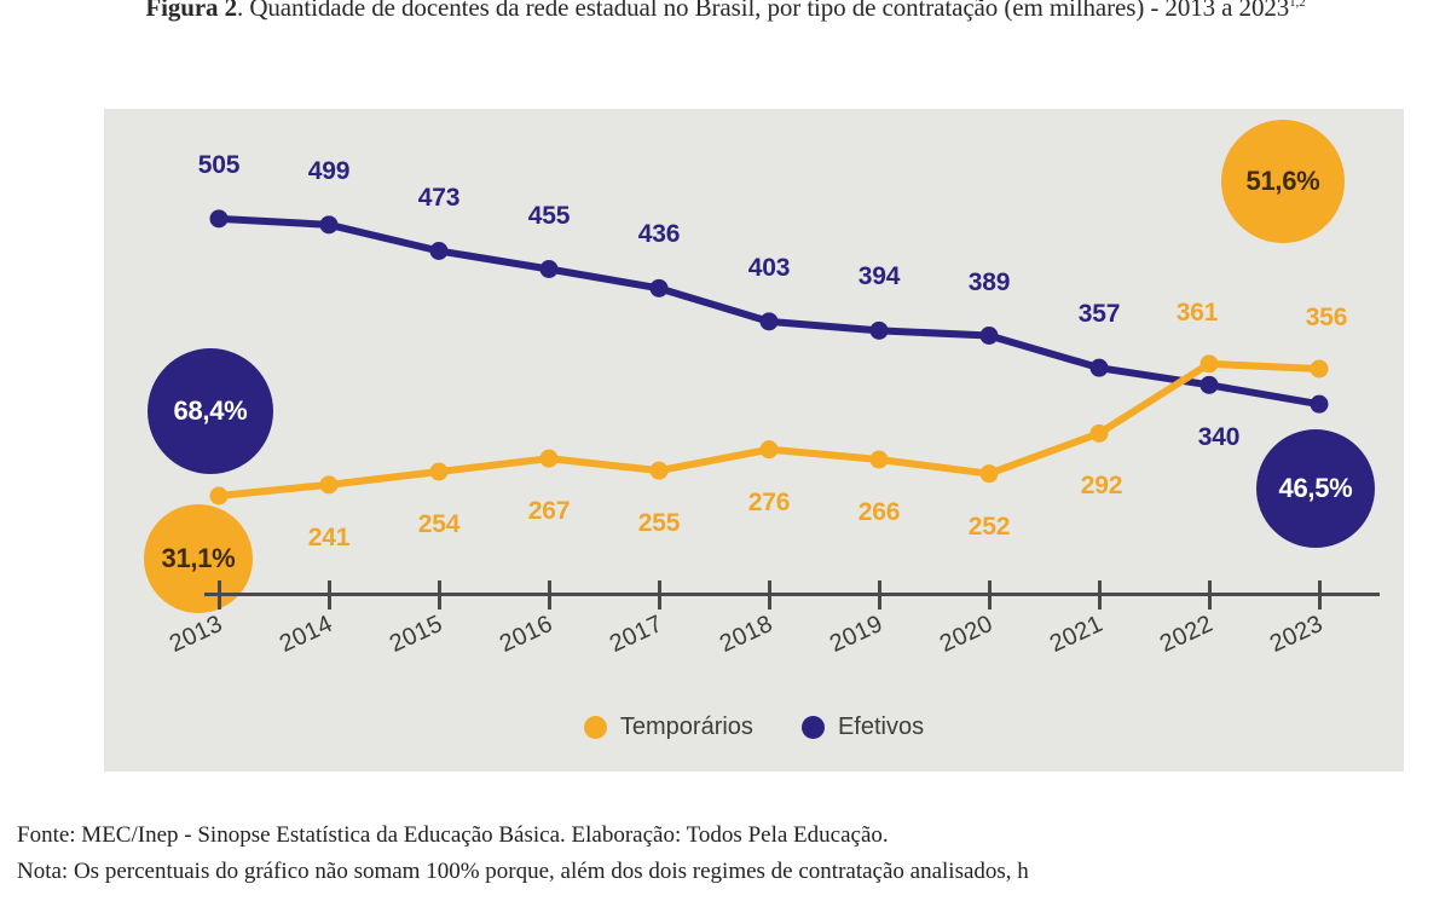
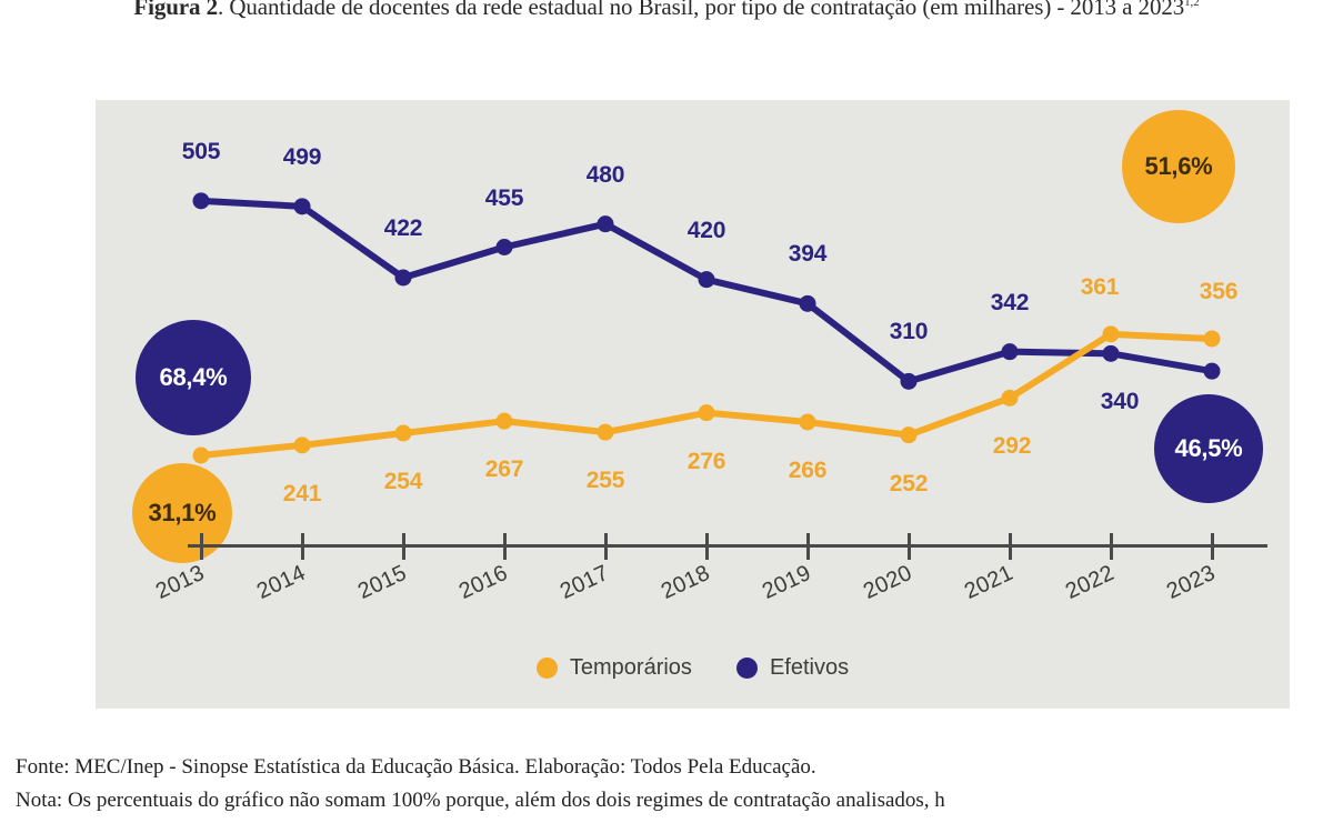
Efetivos/2015: 473 -> 422
Efetivos/2017: 436 -> 480
Efetivos/2018: 403 -> 420
Efetivos/2020: 389 -> 310
Efetivos/2021: 357 -> 342
